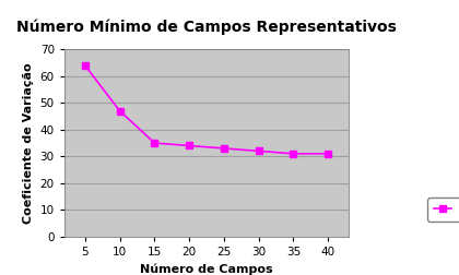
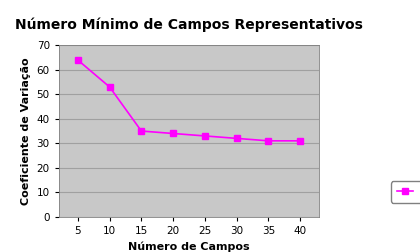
10: 47 -> 53
